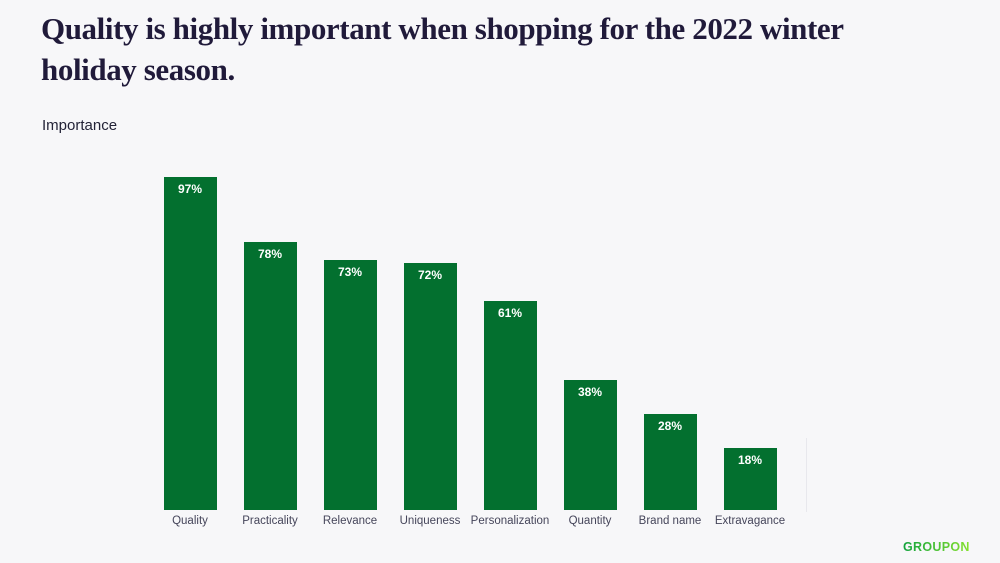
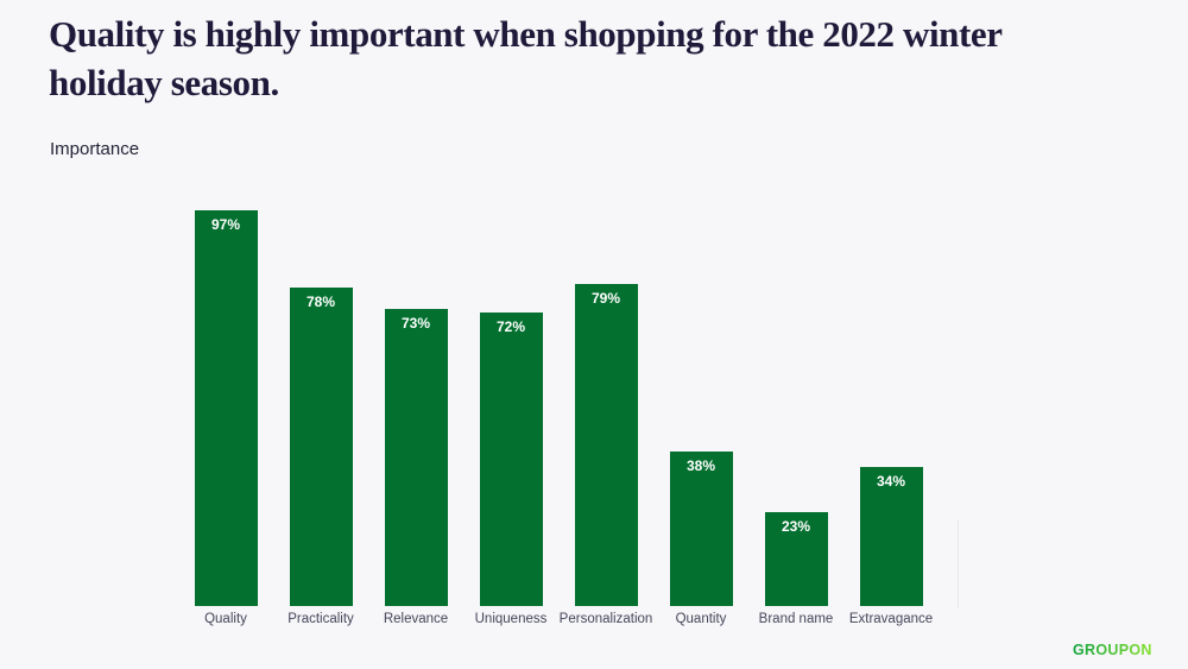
Personalization: 61% -> 79%
Brand name: 28% -> 23%
Extravagance: 18% -> 34%
